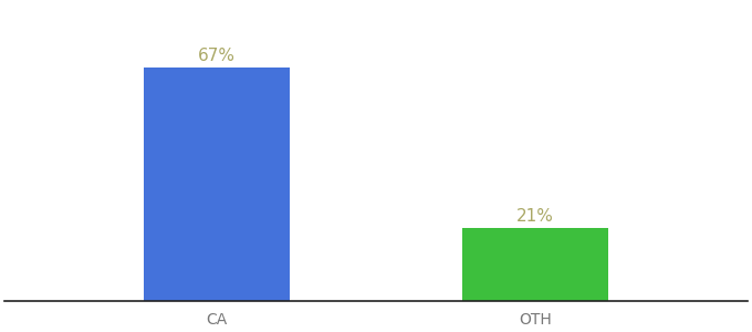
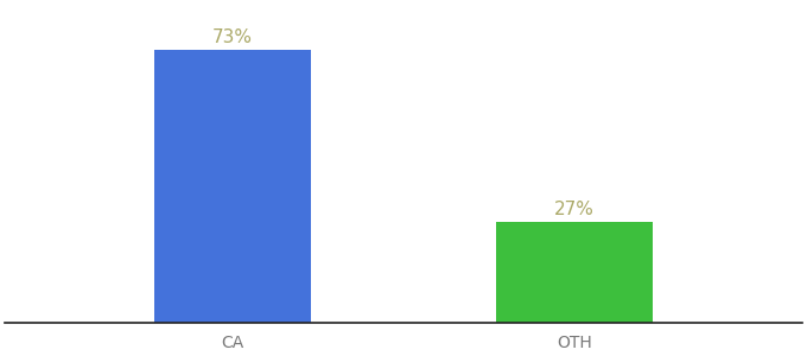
CA: 67% -> 73%
OTH: 21% -> 27%
